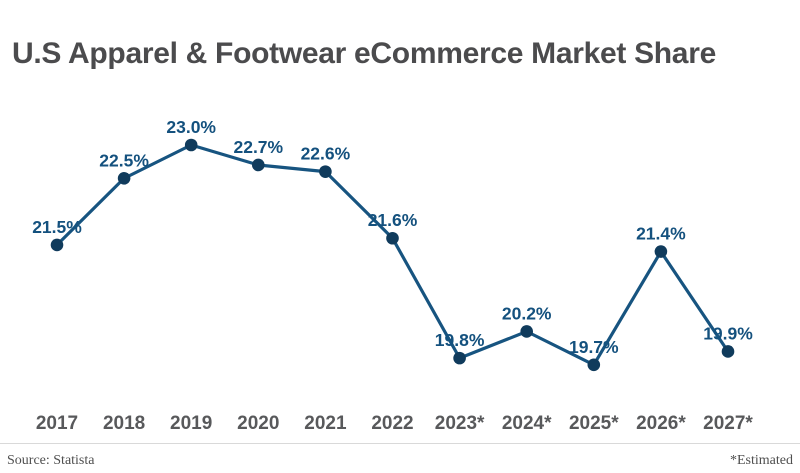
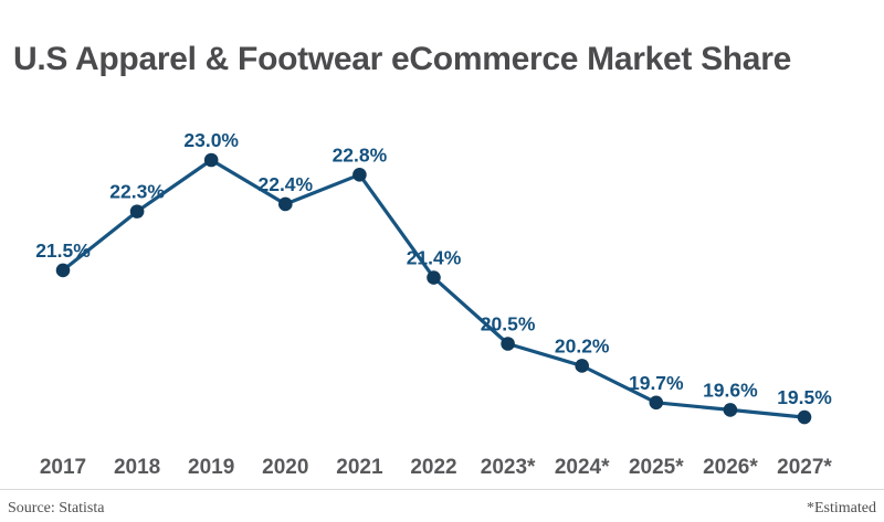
2018: 22.5% -> 22.3%
2020: 22.7% -> 22.4%
2021: 22.6% -> 22.8%
2022: 21.6% -> 21.4%
2023*: 19.8% -> 20.5%
2026*: 21.4% -> 19.6%
2027*: 19.9% -> 19.5%
